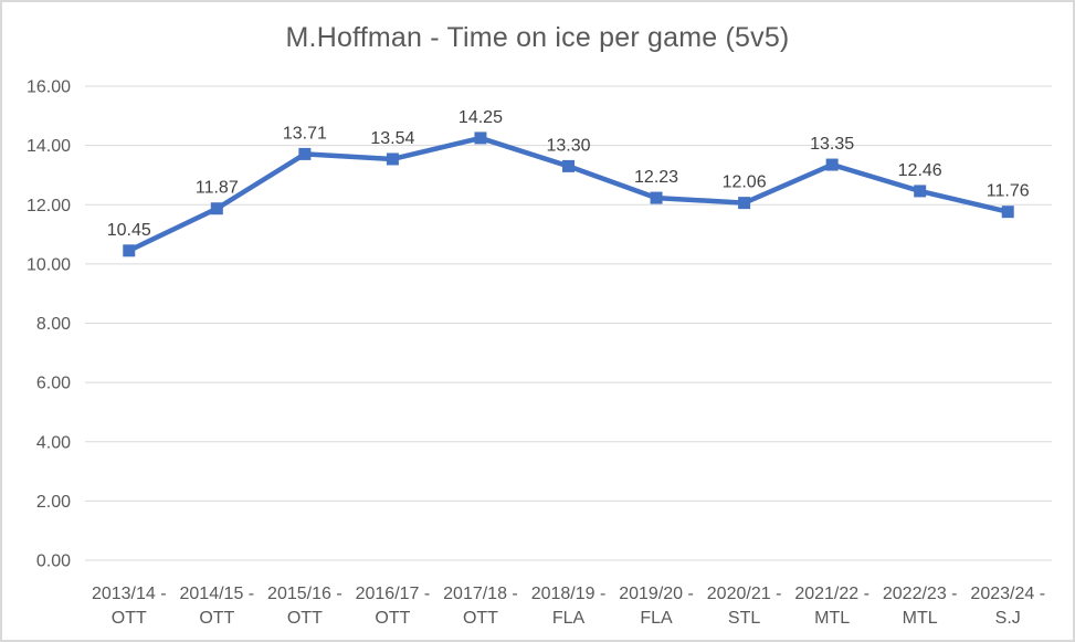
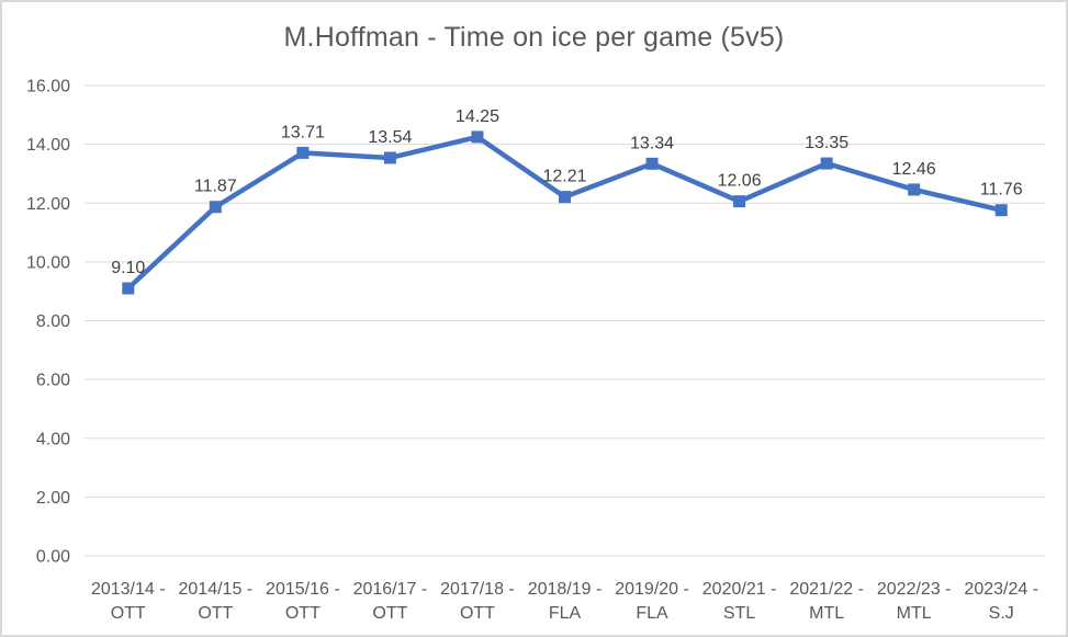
2013/14 - OTT: 10.45 -> 9.10
2018/19 - FLA: 13.30 -> 12.21
2019/20 - FLA: 12.23 -> 13.34
